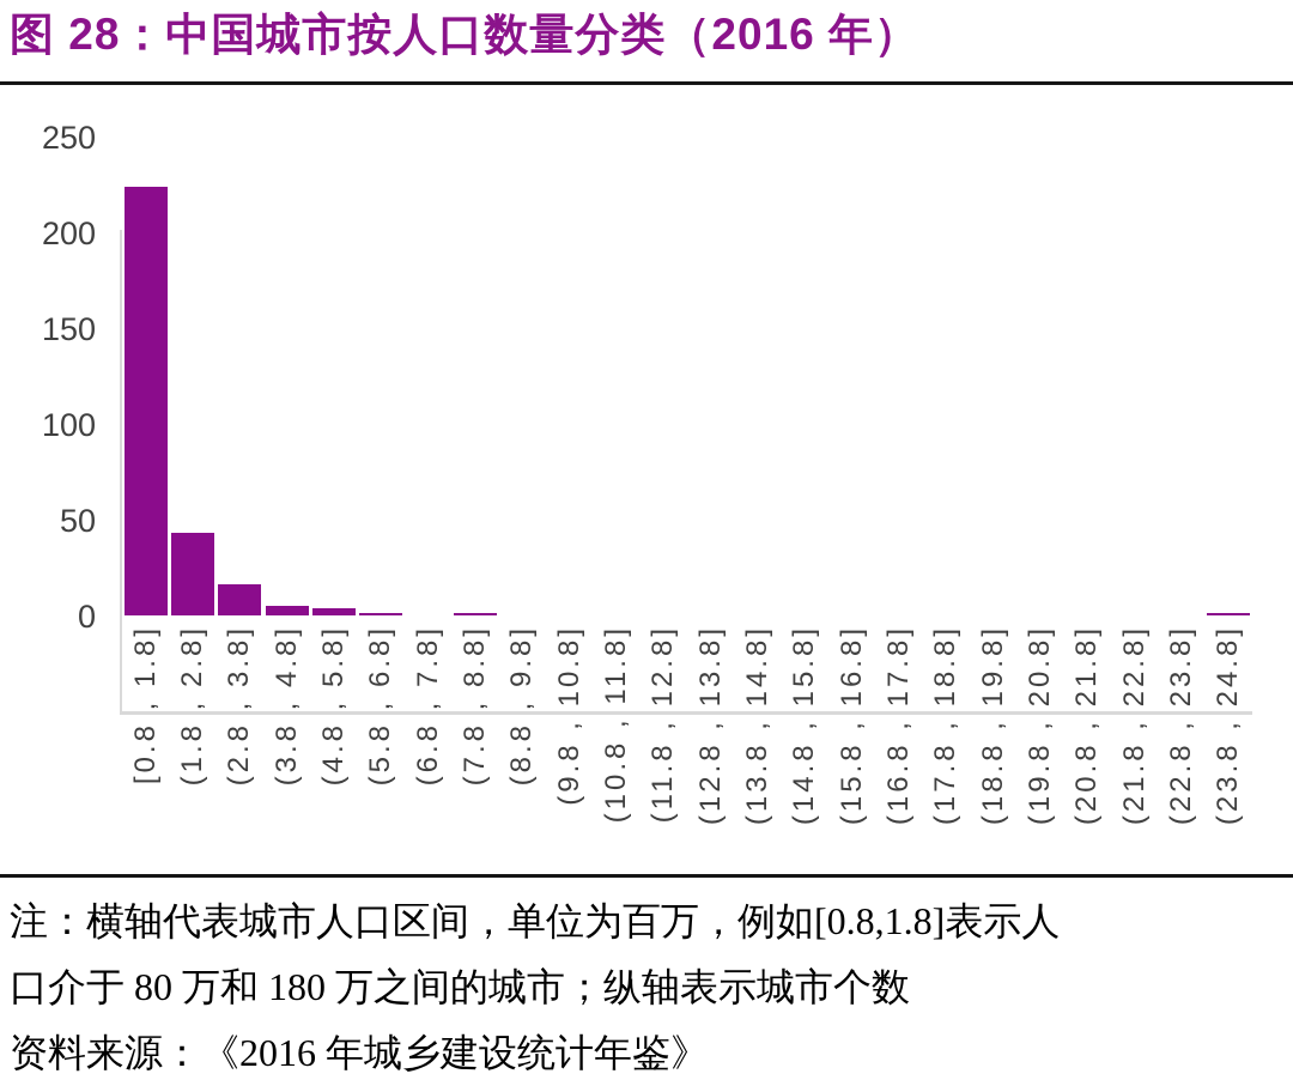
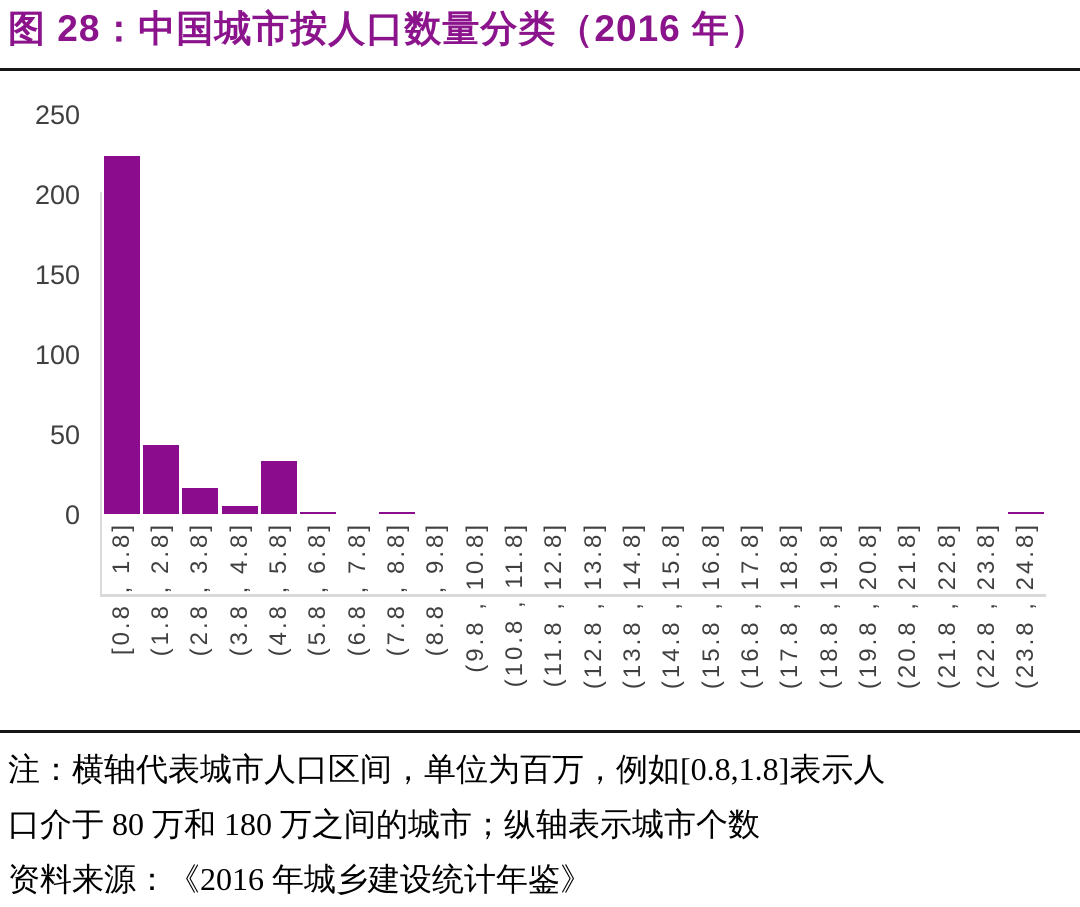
(4.8 , 5.8]: 4 -> 33
